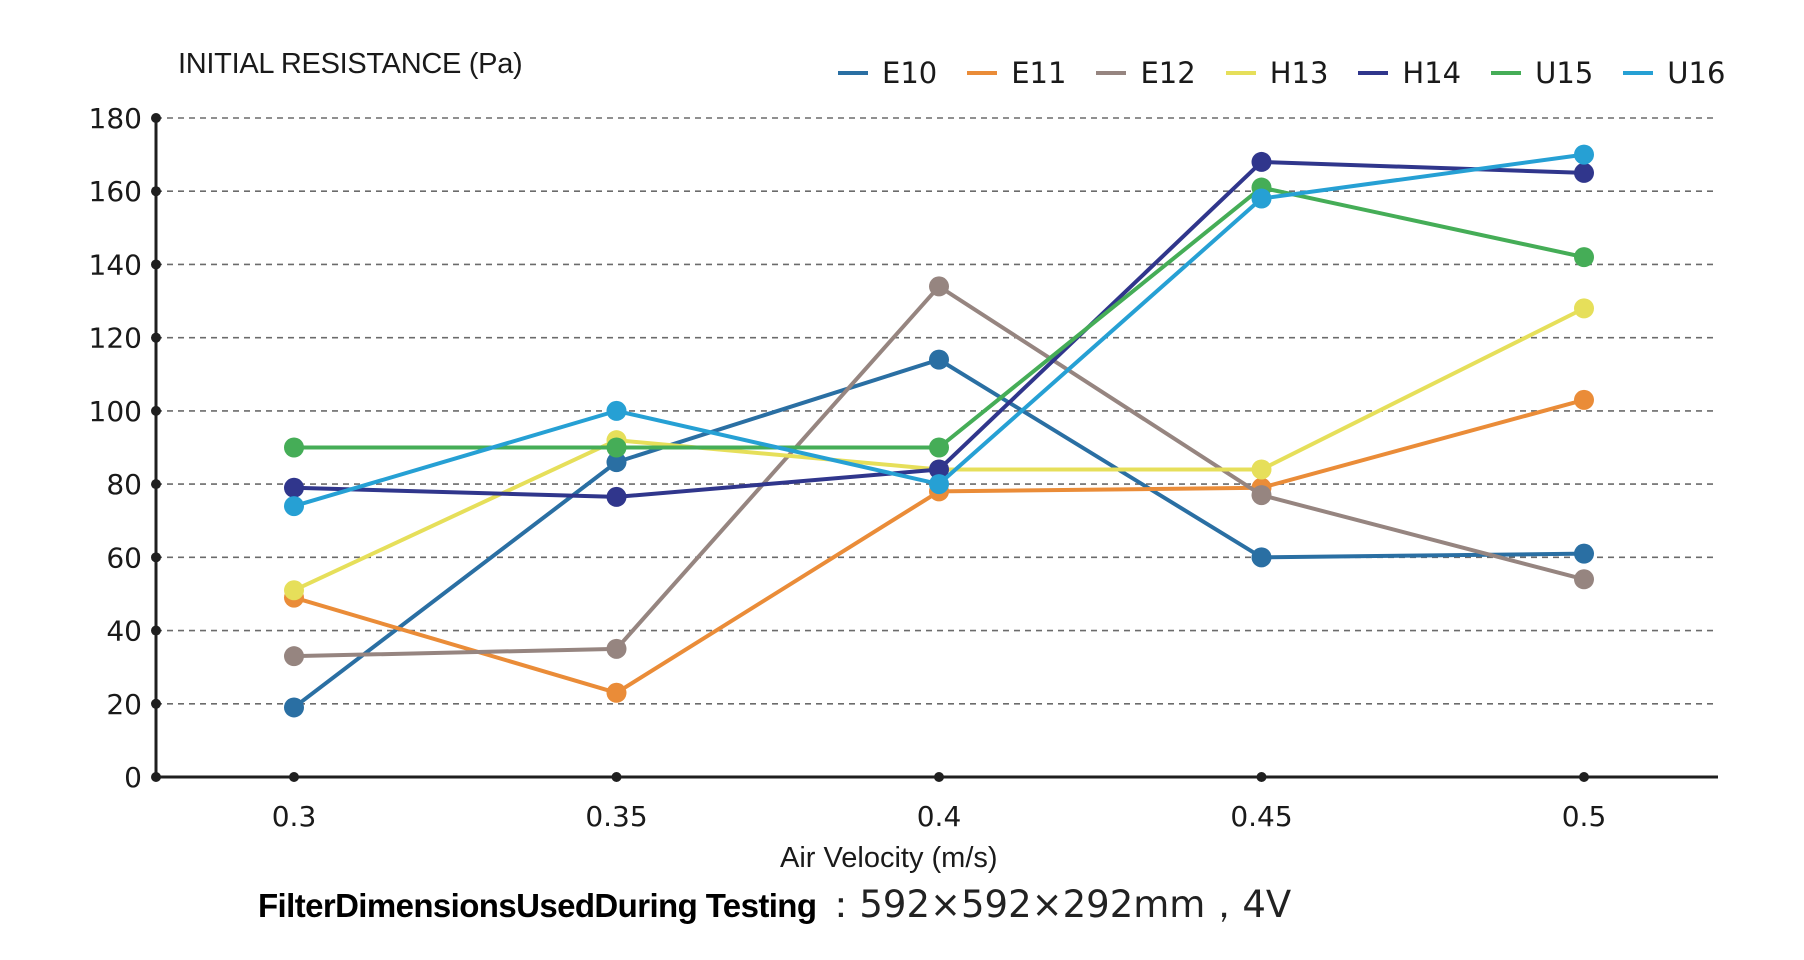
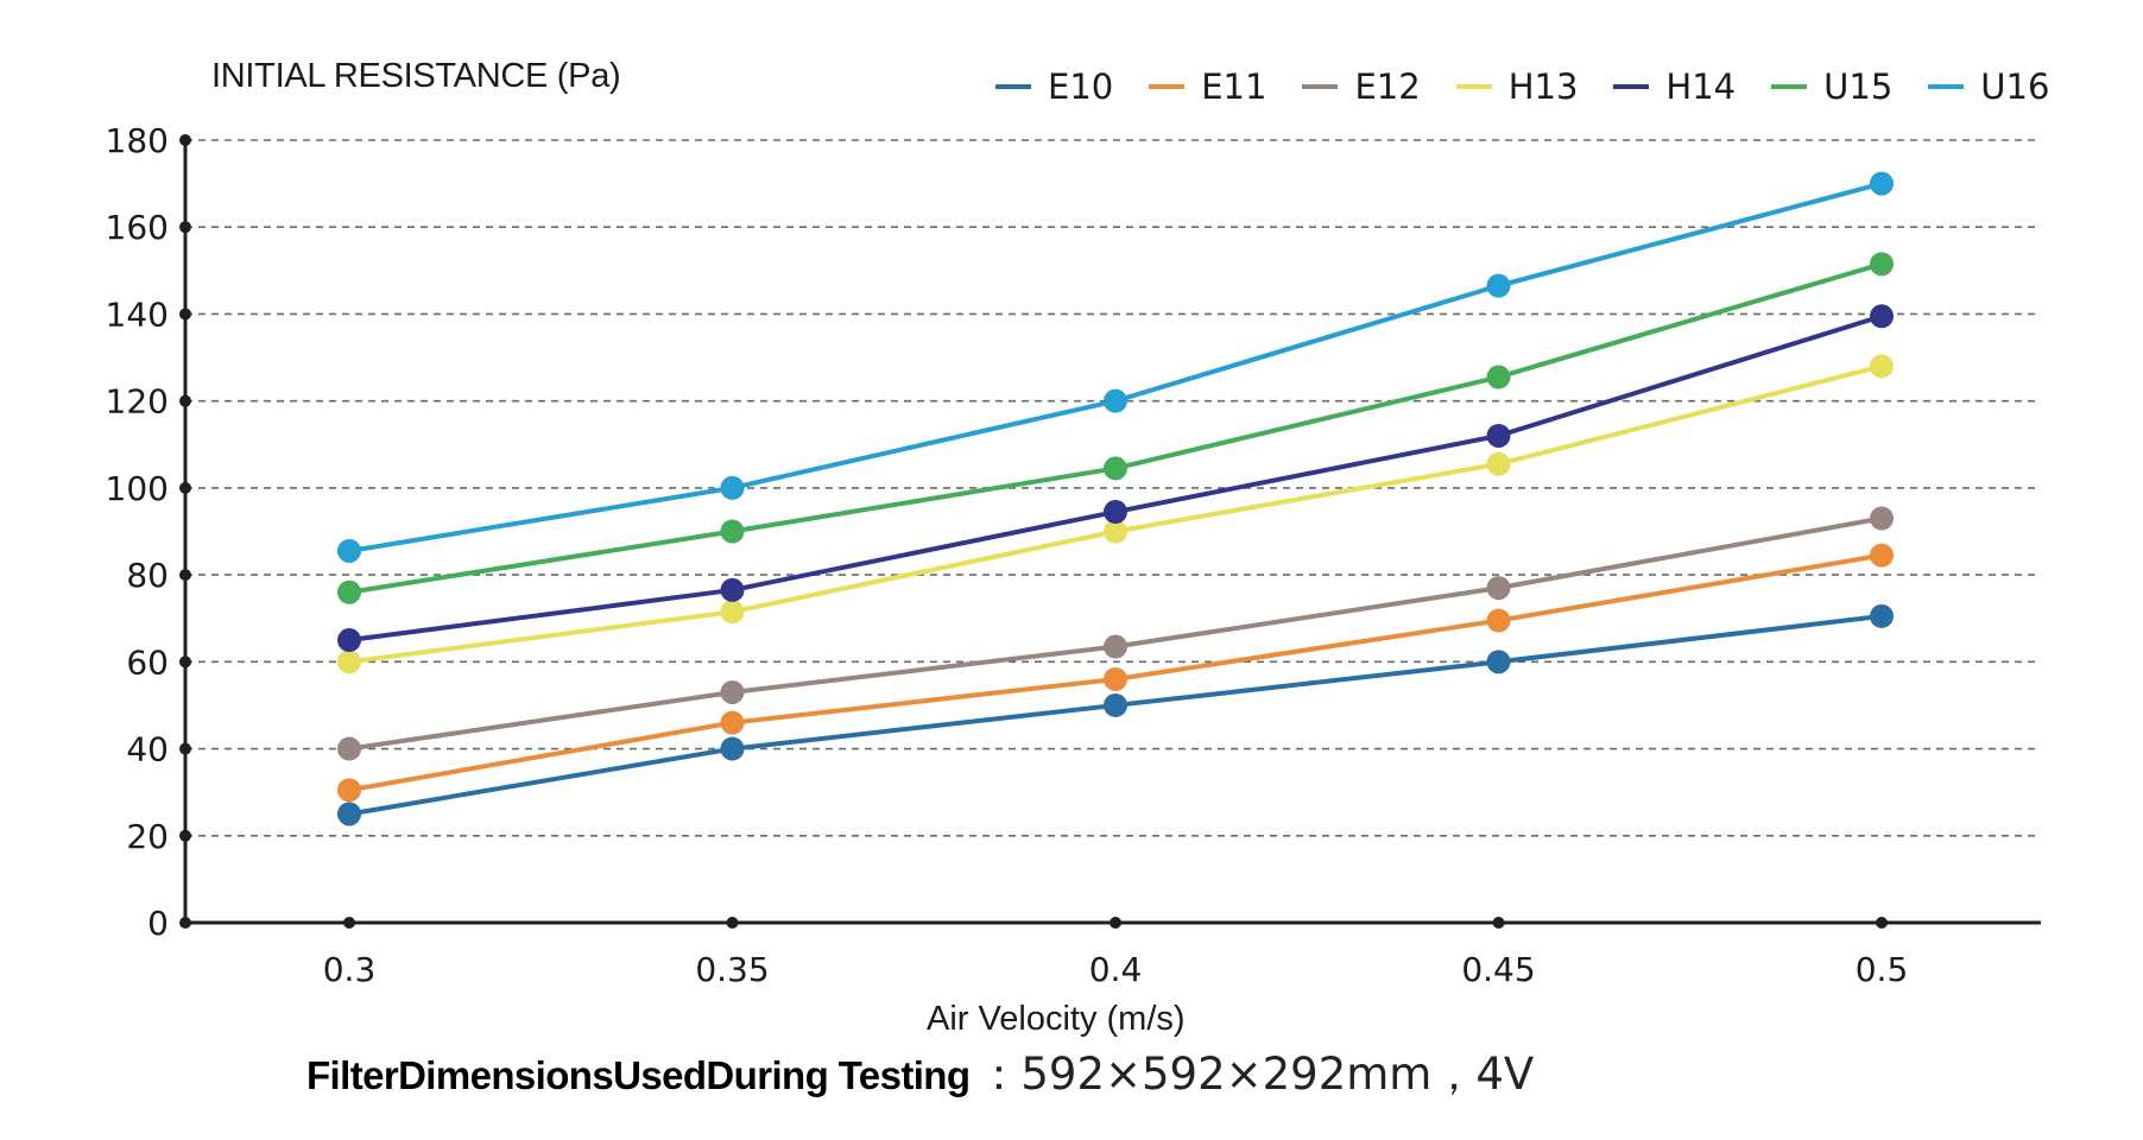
E10/0.3: 19 -> 25
E11/0.3: 49 -> 30
E12/0.3: 33 -> 40
H13/0.3: 51 -> 60
H14/0.3: 79 -> 65
U15/0.3: 90 -> 76
U16/0.3: 74 -> 86
E10/0.35: 86 -> 40
E11/0.35: 23 -> 46
E12/0.35: 35 -> 53
H13/0.35: 92 -> 72
E10/0.4: 114 -> 50
E11/0.4: 78 -> 56
E12/0.4: 134 -> 64
H13/0.4: 84 -> 90
H14/0.4: 84 -> 94
U15/0.4: 90 -> 104
U16/0.4: 80 -> 120
E11/0.45: 79 -> 70
H13/0.45: 84 -> 106
H14/0.45: 168 -> 112
U15/0.45: 161 -> 126
U16/0.45: 158 -> 146
E10/0.5: 61 -> 70
E11/0.5: 103 -> 84
E12/0.5: 54 -> 93
H14/0.5: 165 -> 140
U15/0.5: 142 -> 152
